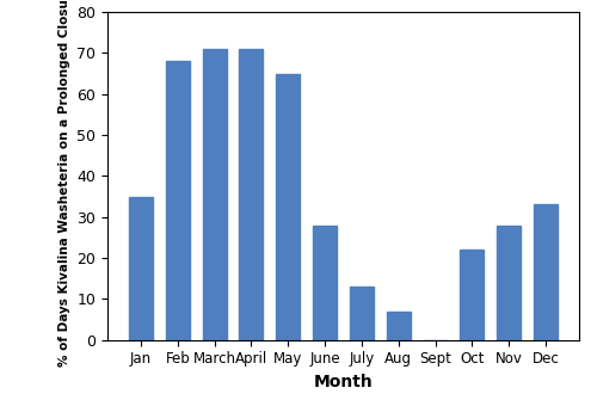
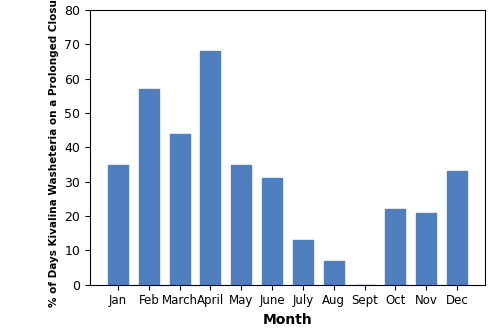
Feb: 68 -> 57
March: 71 -> 44
April: 71 -> 68
May: 65 -> 35
June: 28 -> 31
Nov: 28 -> 21
